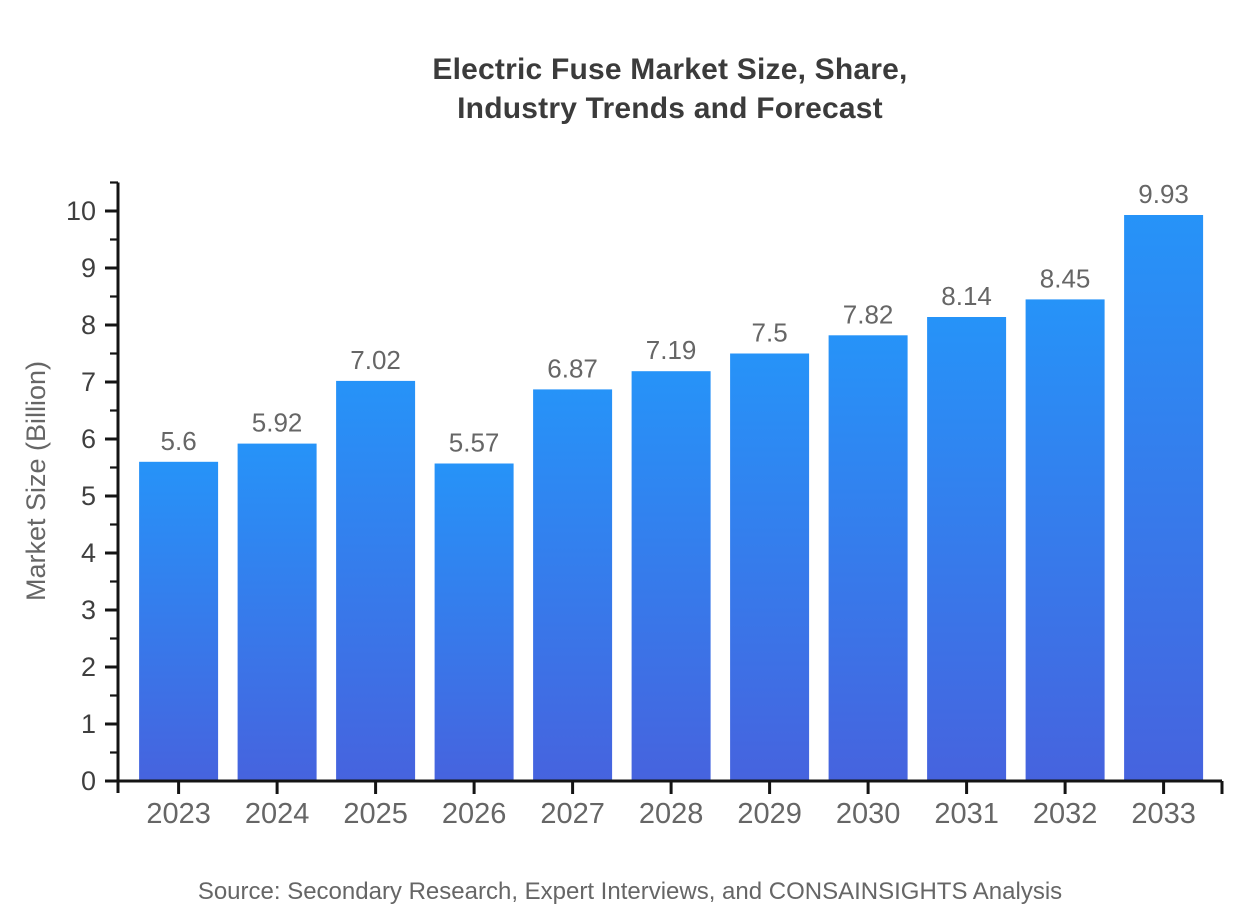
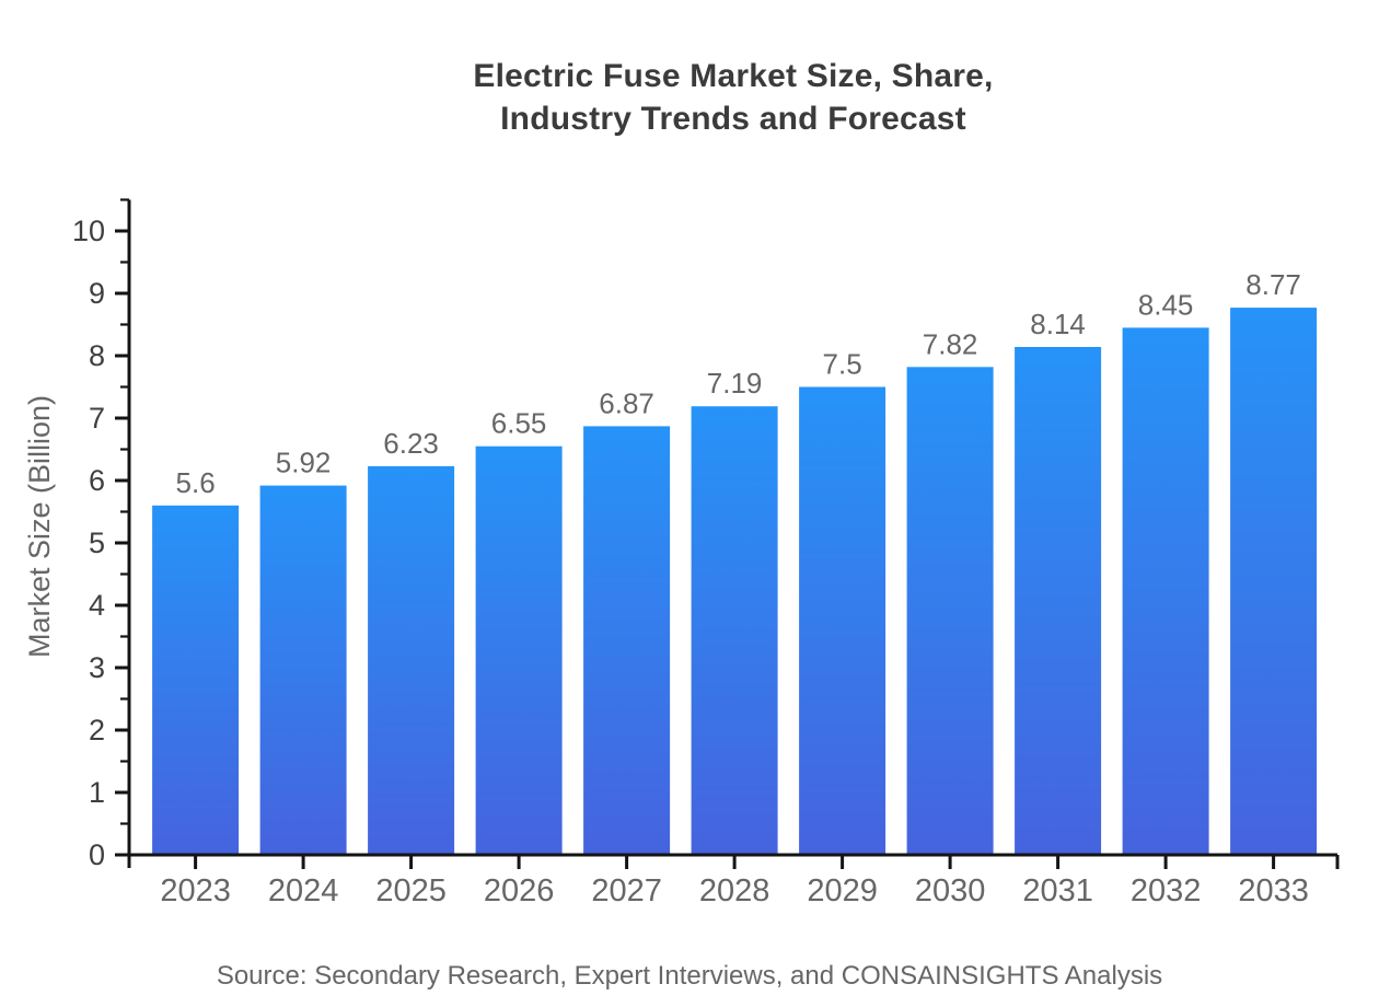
2025: 7.02 -> 6.23
2026: 5.57 -> 6.55
2033: 9.93 -> 8.77
